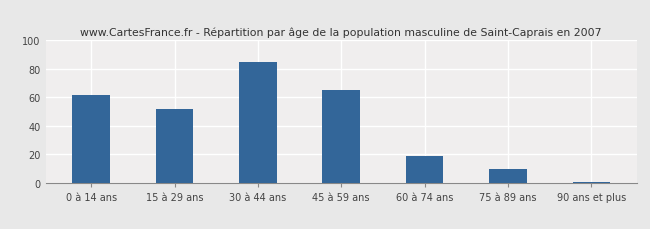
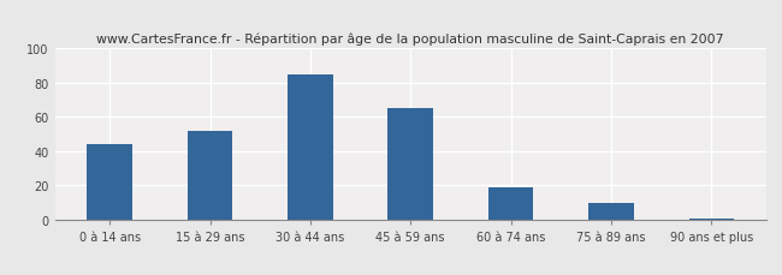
0 à 14 ans: 62 -> 44
